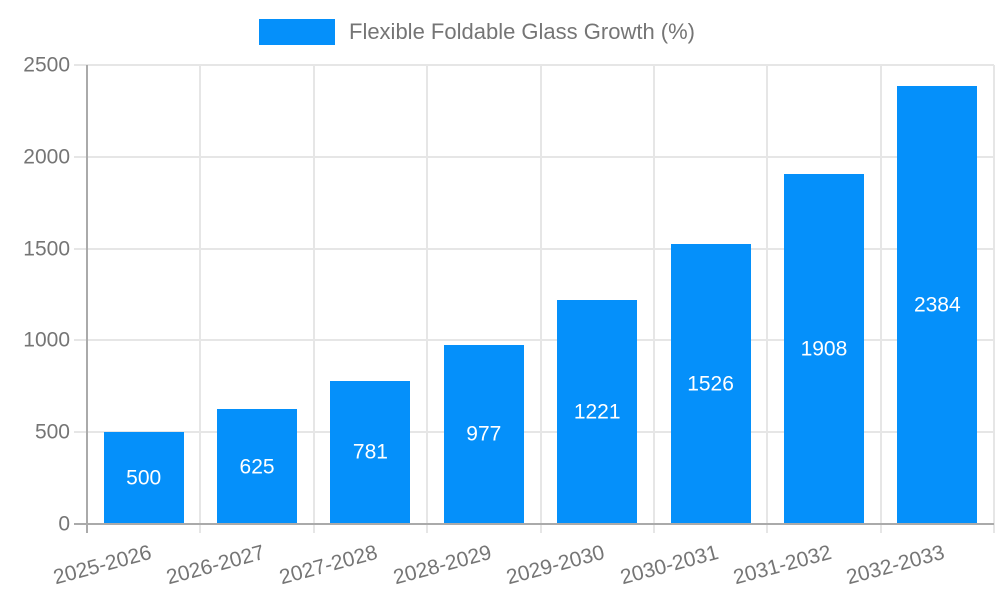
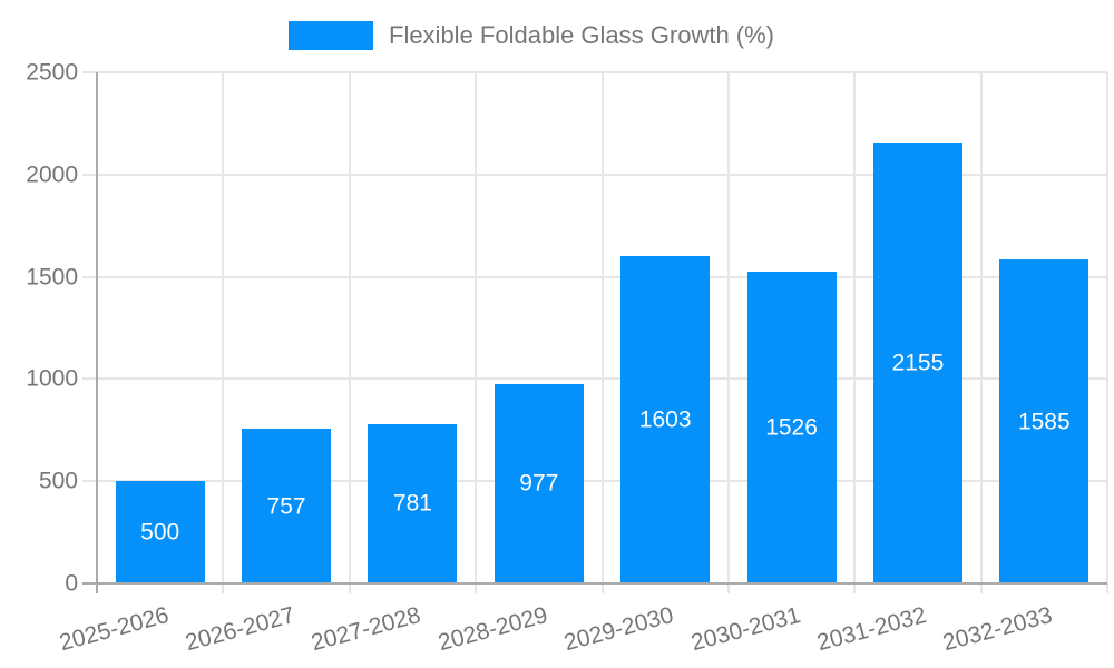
2026-2027: 625 -> 757
2029-2030: 1221 -> 1603
2031-2032: 1908 -> 2155
2032-2033: 2384 -> 1585
